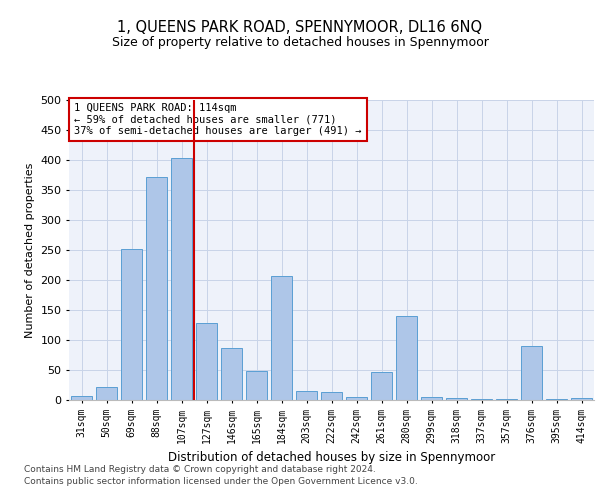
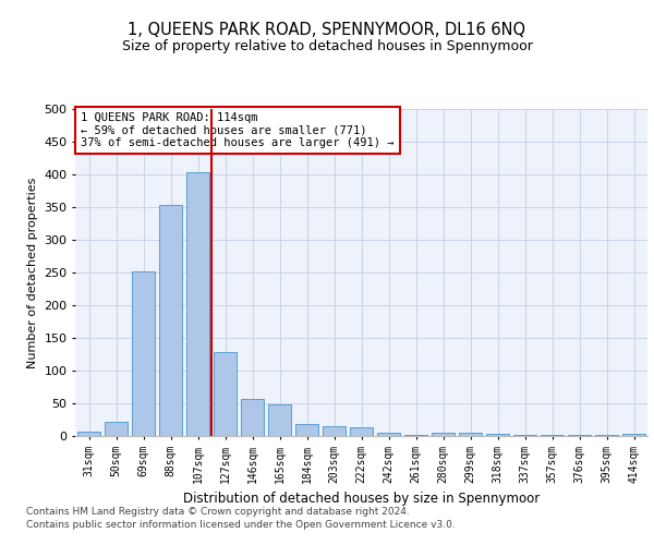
88sqm: 372 -> 354
146sqm: 86 -> 57
184sqm: 206 -> 18
261sqm: 46 -> 2
280sqm: 140 -> 5
376sqm: 90 -> 2
